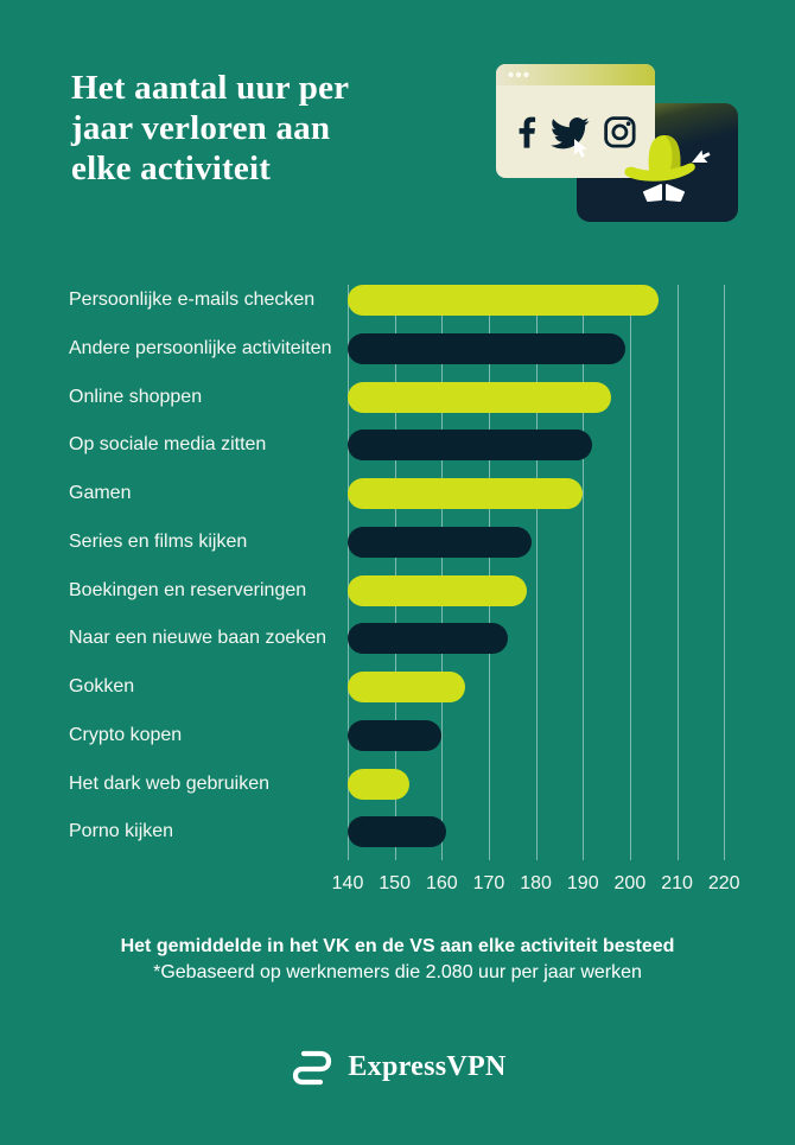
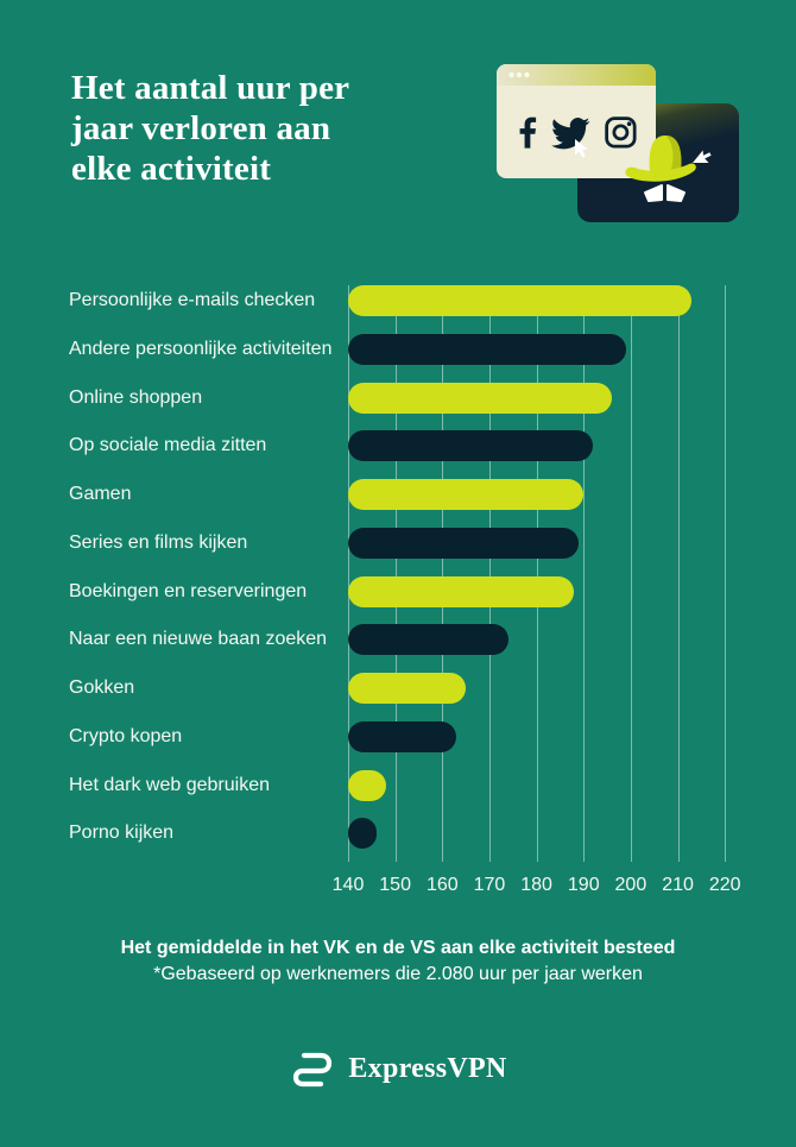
Persoonlijke e-mails checken: 206 -> 213
Series en films kijken: 179 -> 189
Boekingen en reserveringen: 178 -> 188
Crypto kopen: 160 -> 163
Het dark web gebruiken: 153 -> 148
Porno kijken: 161 -> 146
